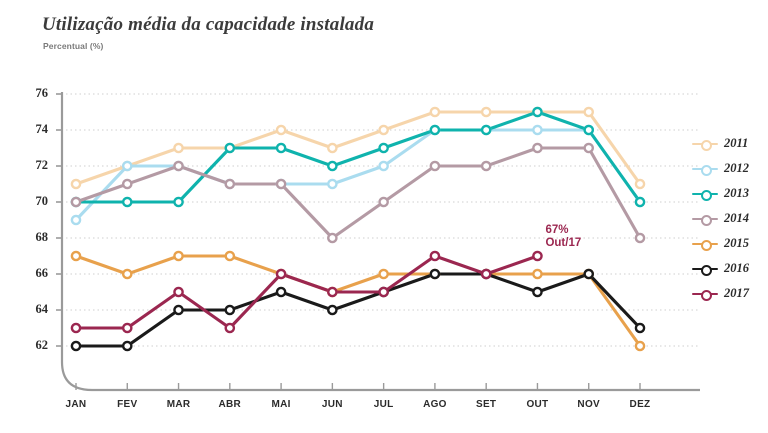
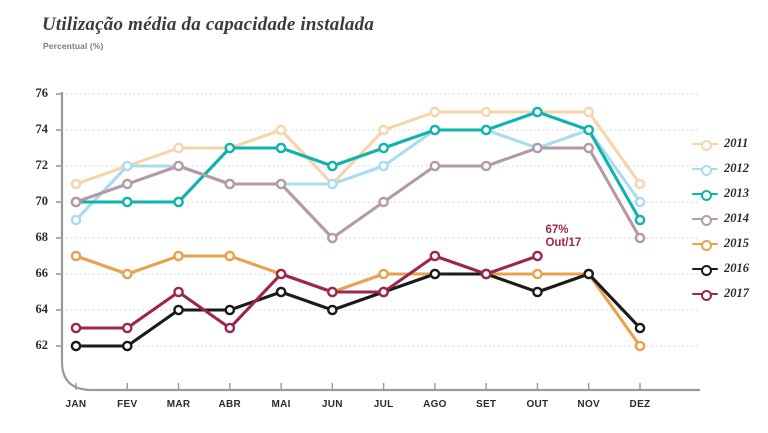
2011/JUN: 73 -> 71
2012/OUT: 74 -> 73
2013/DEZ: 70 -> 69
